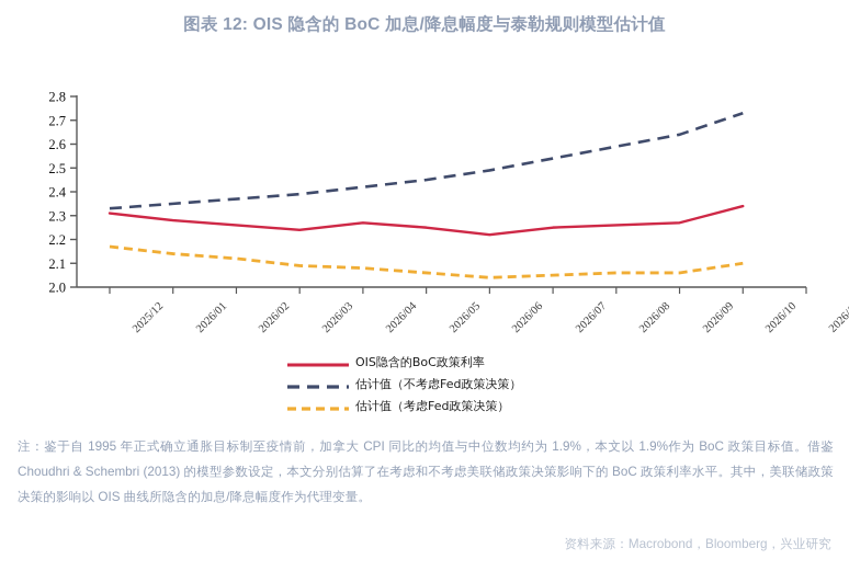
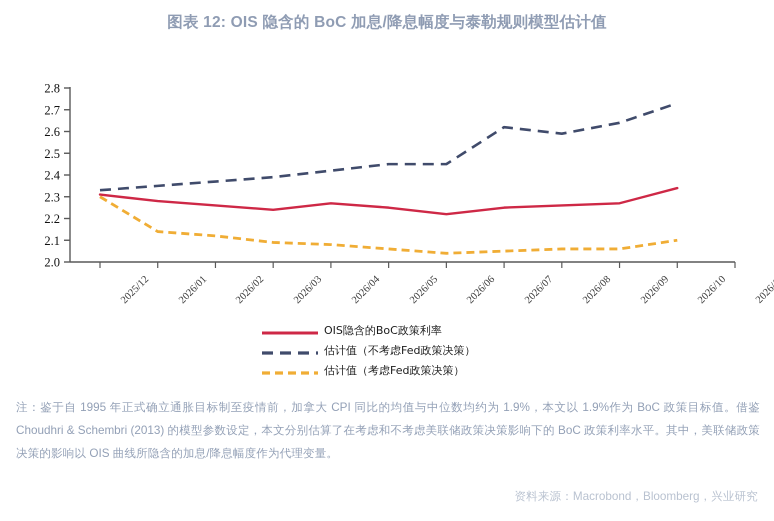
估计值（考虑Fed政策决策）/2025/12: 2.17 -> 2.30
估计值（不考虑Fed政策决策）/2026/06: 2.49 -> 2.45
估计值（不考虑Fed政策决策）/2026/07: 2.54 -> 2.62
